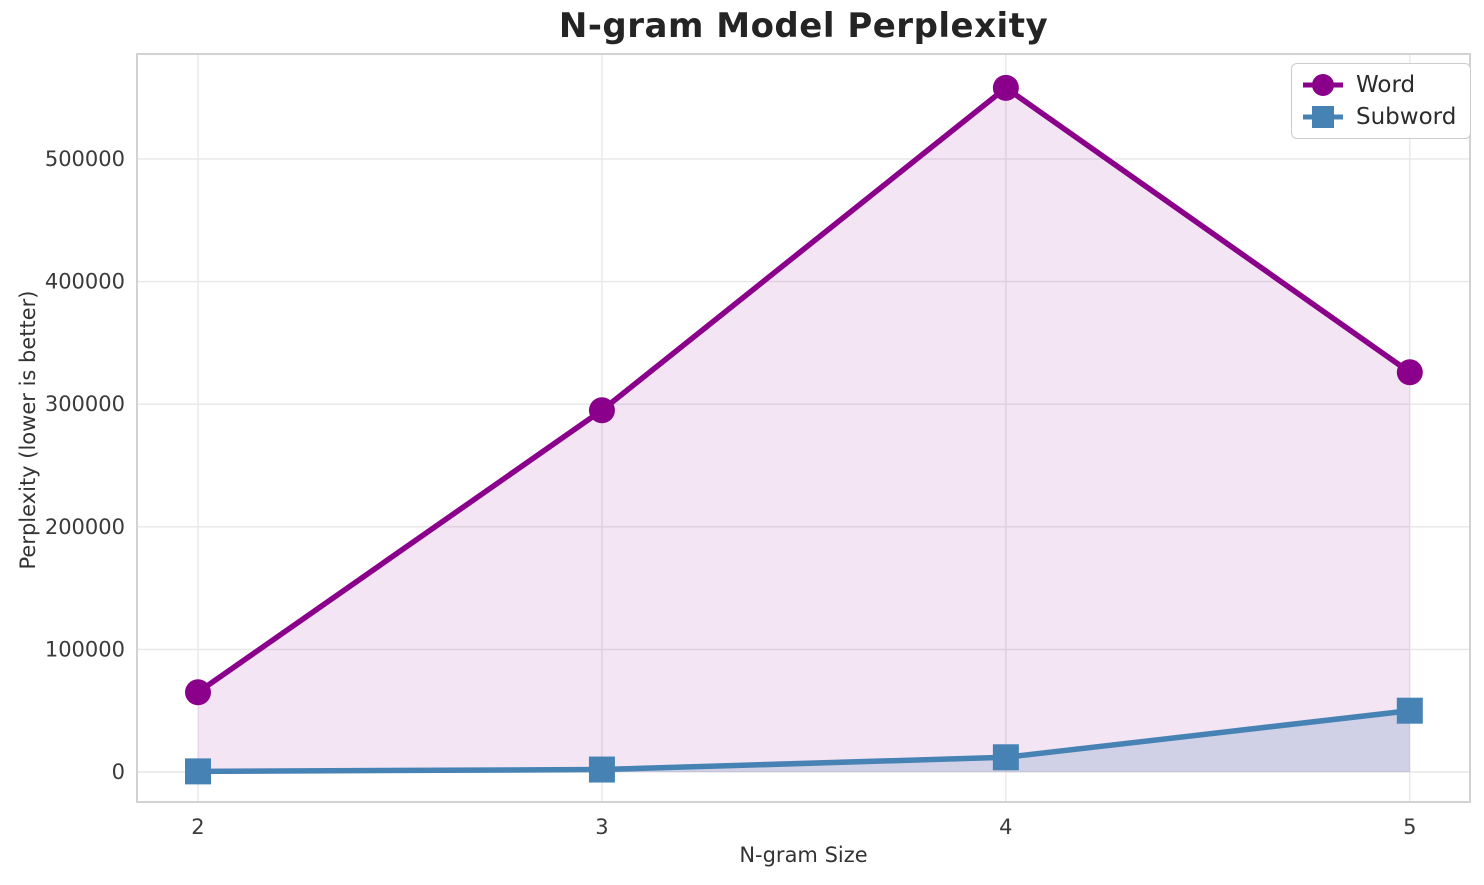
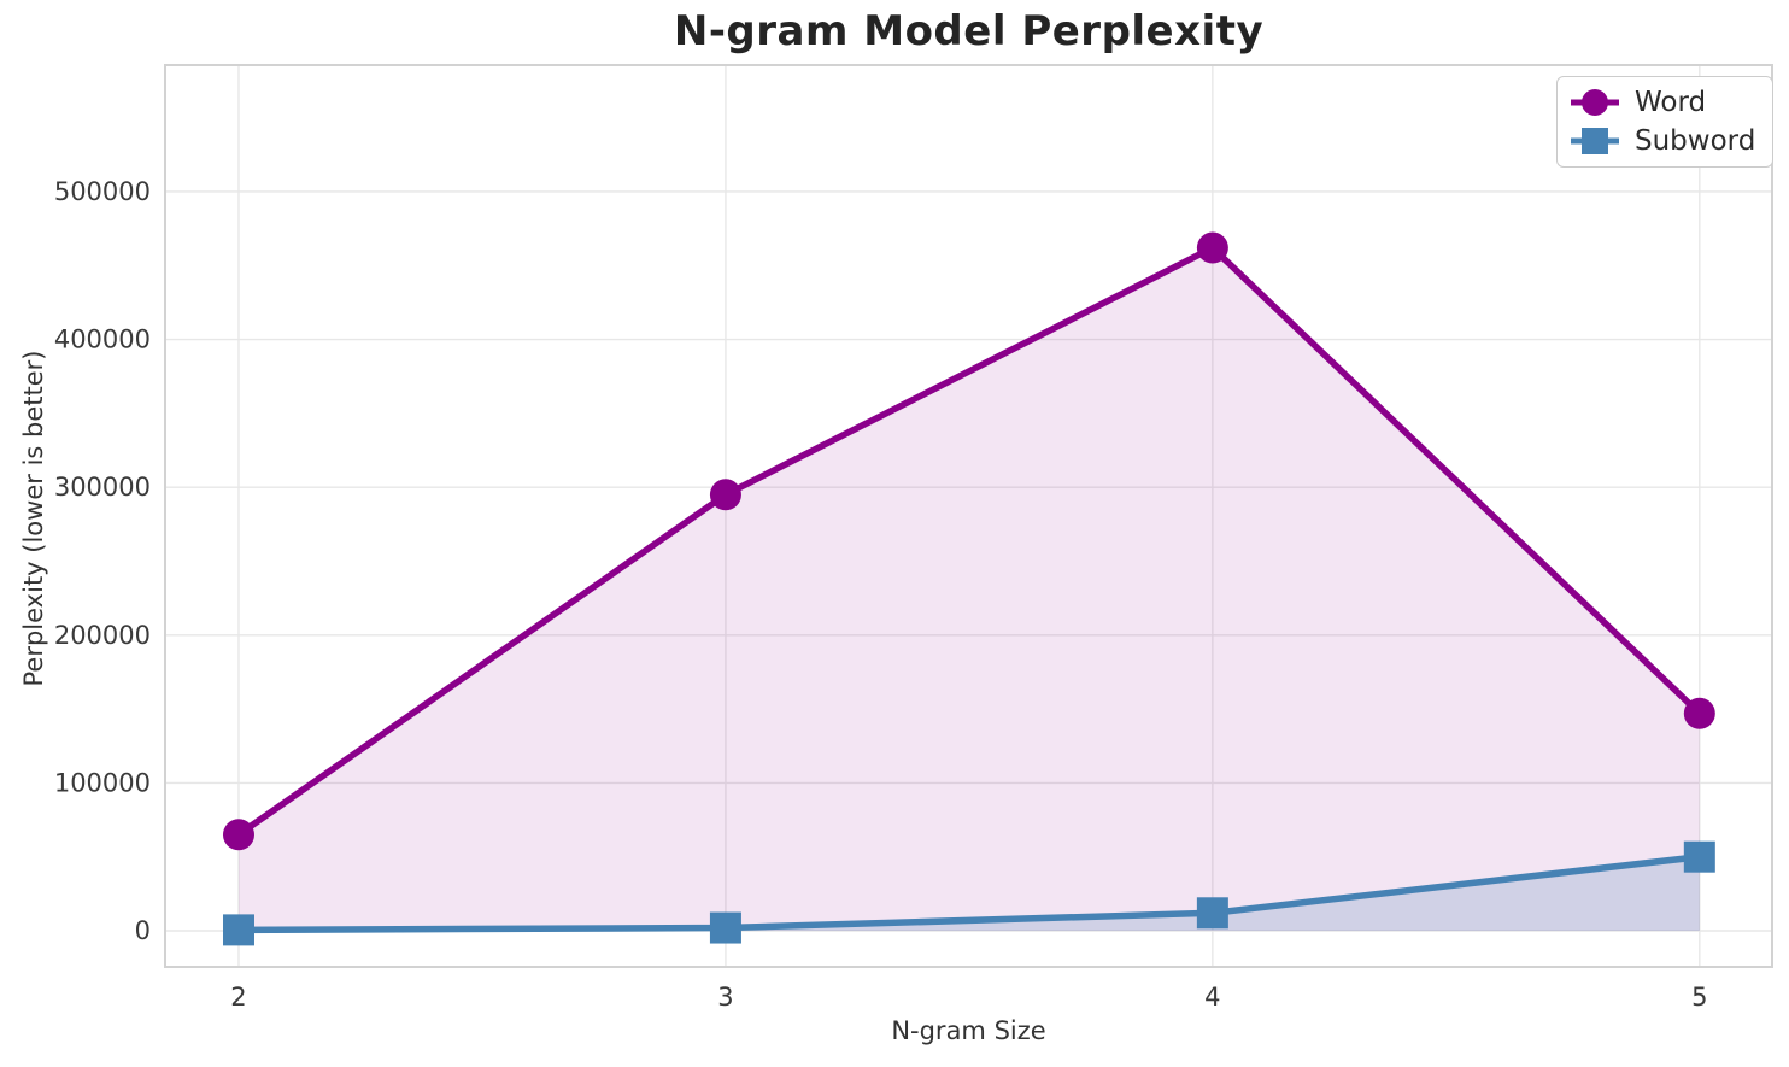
Word/4: 558000 -> 462000
Word/5: 326000 -> 147000
